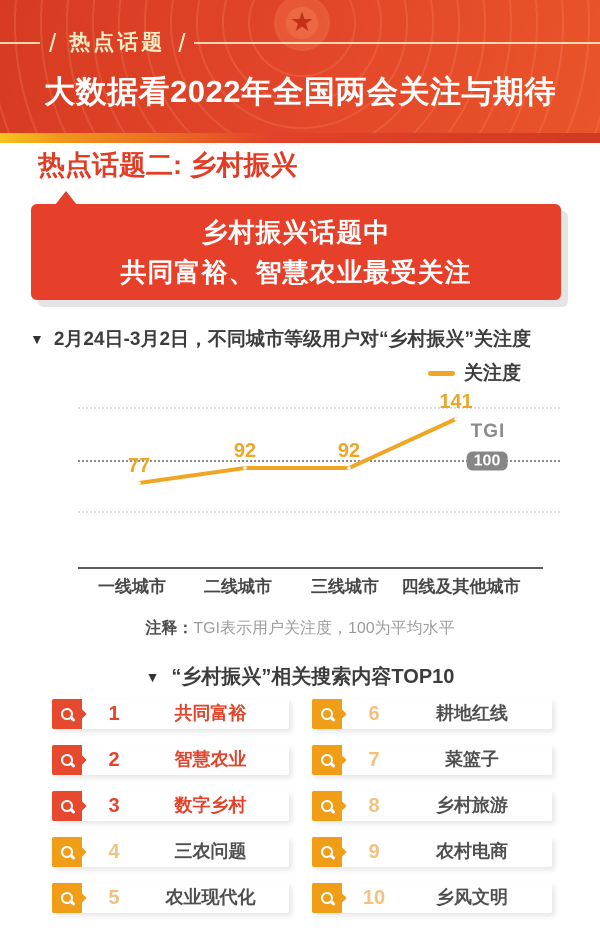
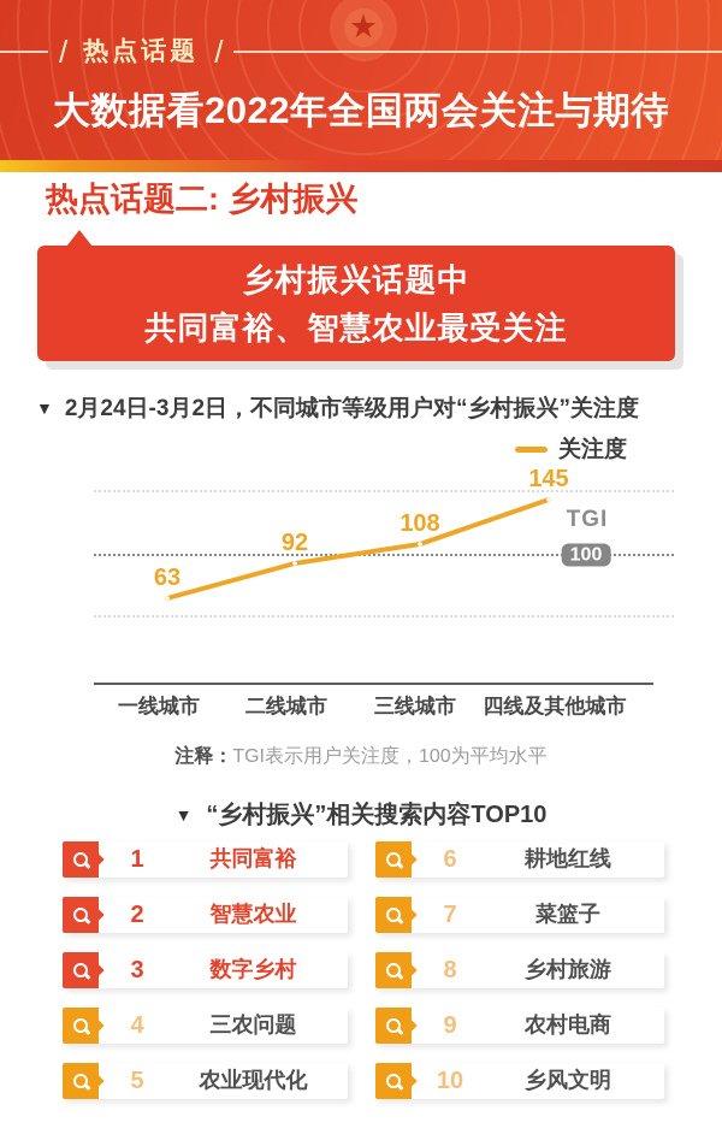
一线城市: 77 -> 63
三线城市: 92 -> 108
四线及其他城市: 141 -> 145
